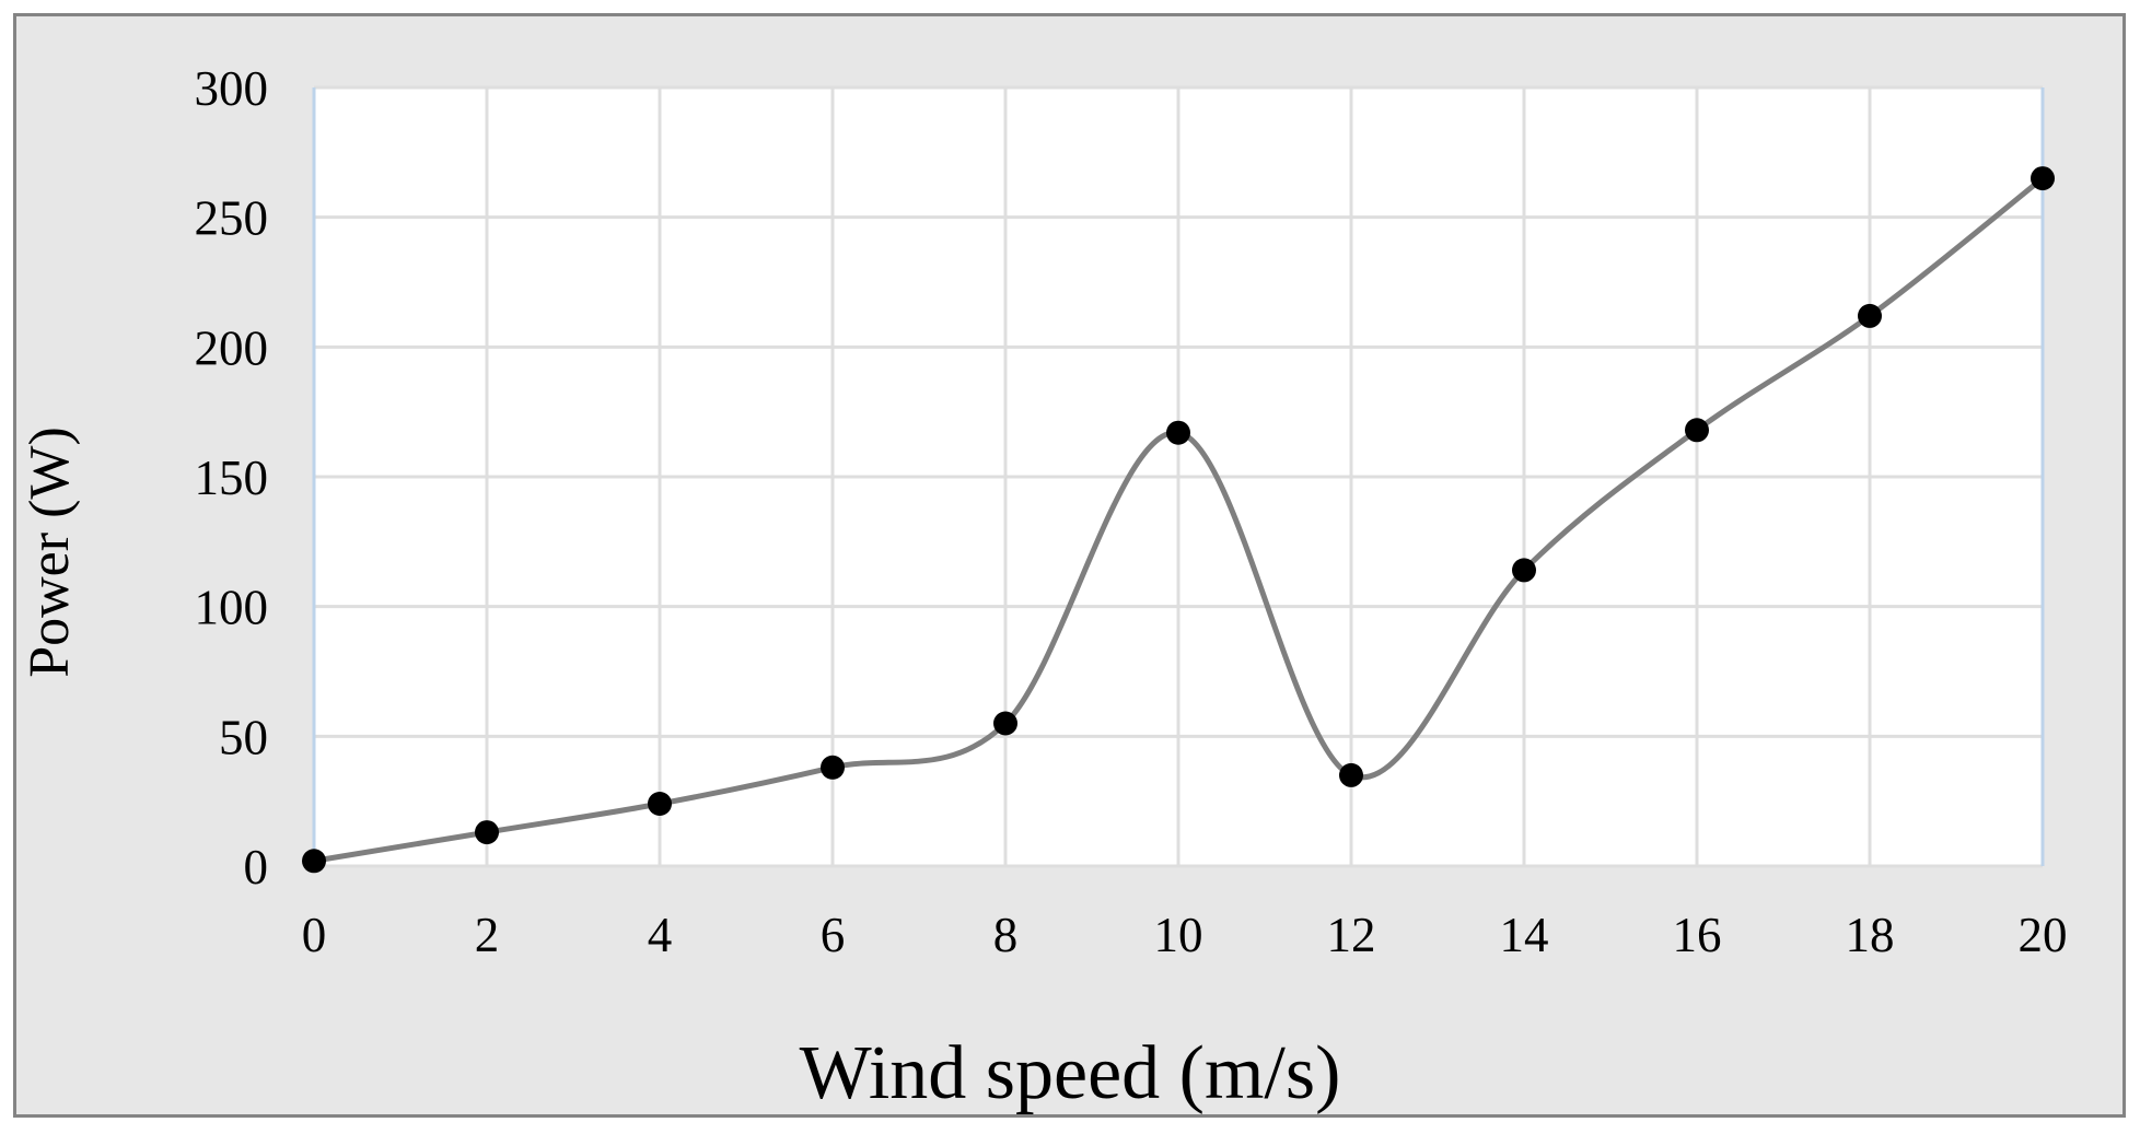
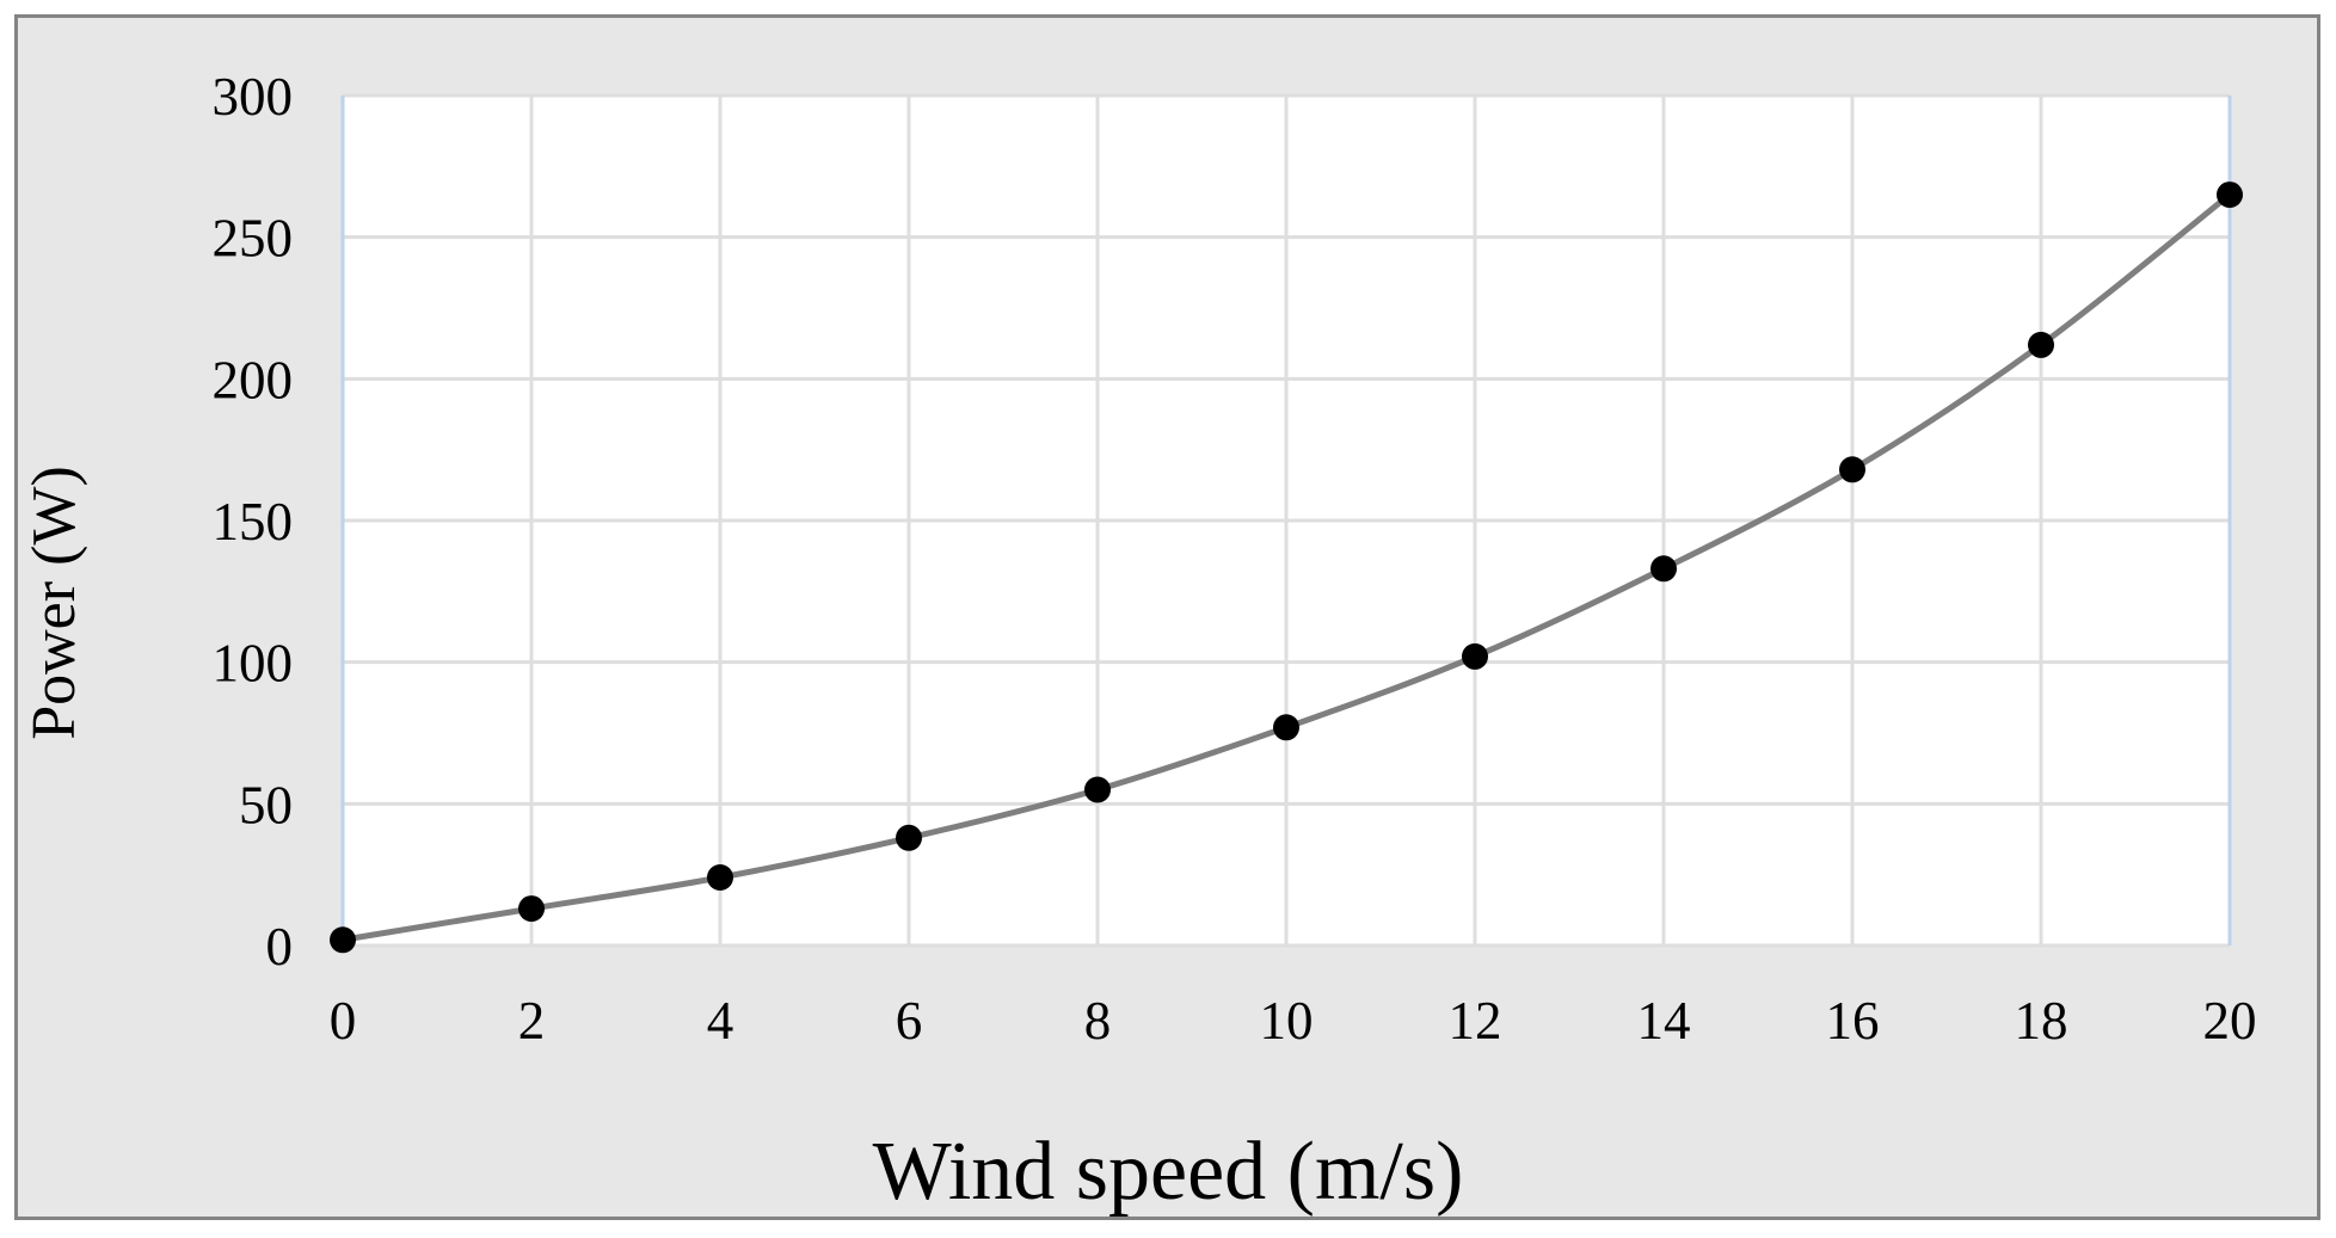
10: 167 -> 77
12: 35 -> 102
14: 114 -> 133
